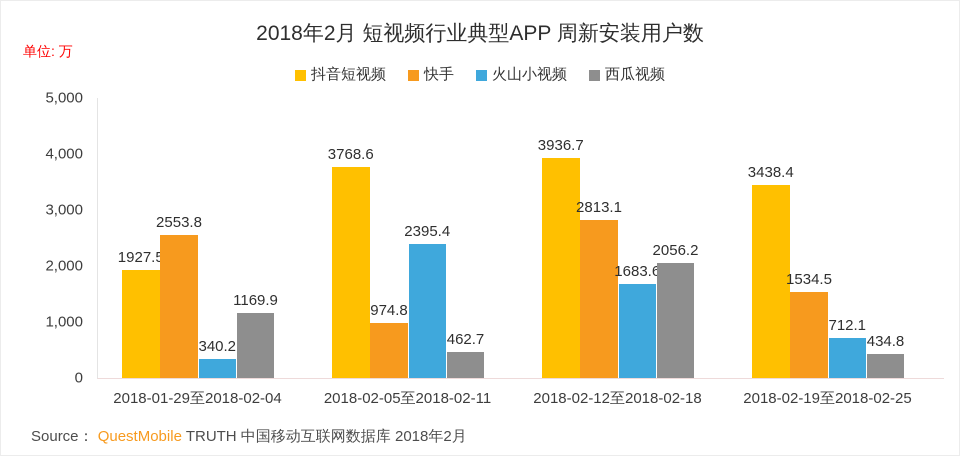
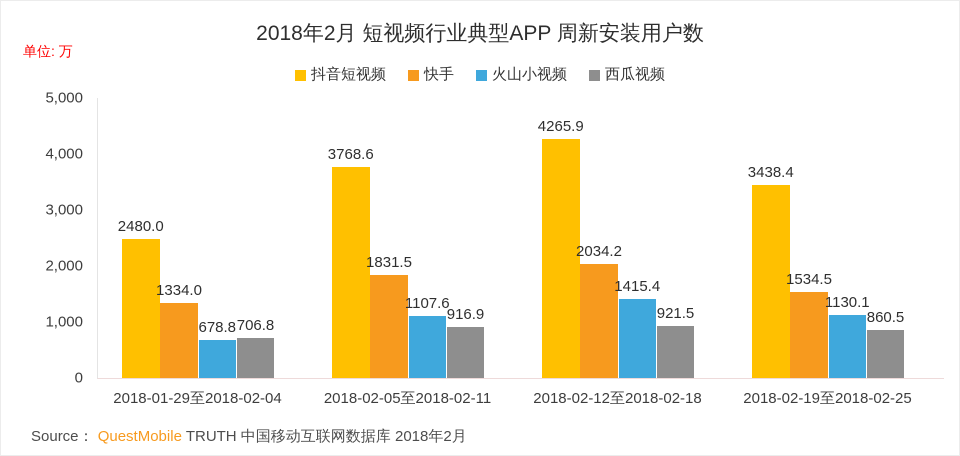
抖音短视频/2018-01-29至2018-02-04: 1927.5 -> 2480.0
快手/2018-01-29至2018-02-04: 2553.8 -> 1334.0
火山小视频/2018-01-29至2018-02-04: 340.2 -> 678.8
西瓜视频/2018-01-29至2018-02-04: 1169.9 -> 706.8
快手/2018-02-05至2018-02-11: 974.8 -> 1831.5
火山小视频/2018-02-05至2018-02-11: 2395.4 -> 1107.6
西瓜视频/2018-02-05至2018-02-11: 462.7 -> 916.9
抖音短视频/2018-02-12至2018-02-18: 3936.7 -> 4265.9
快手/2018-02-12至2018-02-18: 2813.1 -> 2034.2
火山小视频/2018-02-12至2018-02-18: 1683.6 -> 1415.4
西瓜视频/2018-02-12至2018-02-18: 2056.2 -> 921.5
火山小视频/2018-02-19至2018-02-25: 712.1 -> 1130.1
西瓜视频/2018-02-19至2018-02-25: 434.8 -> 860.5
